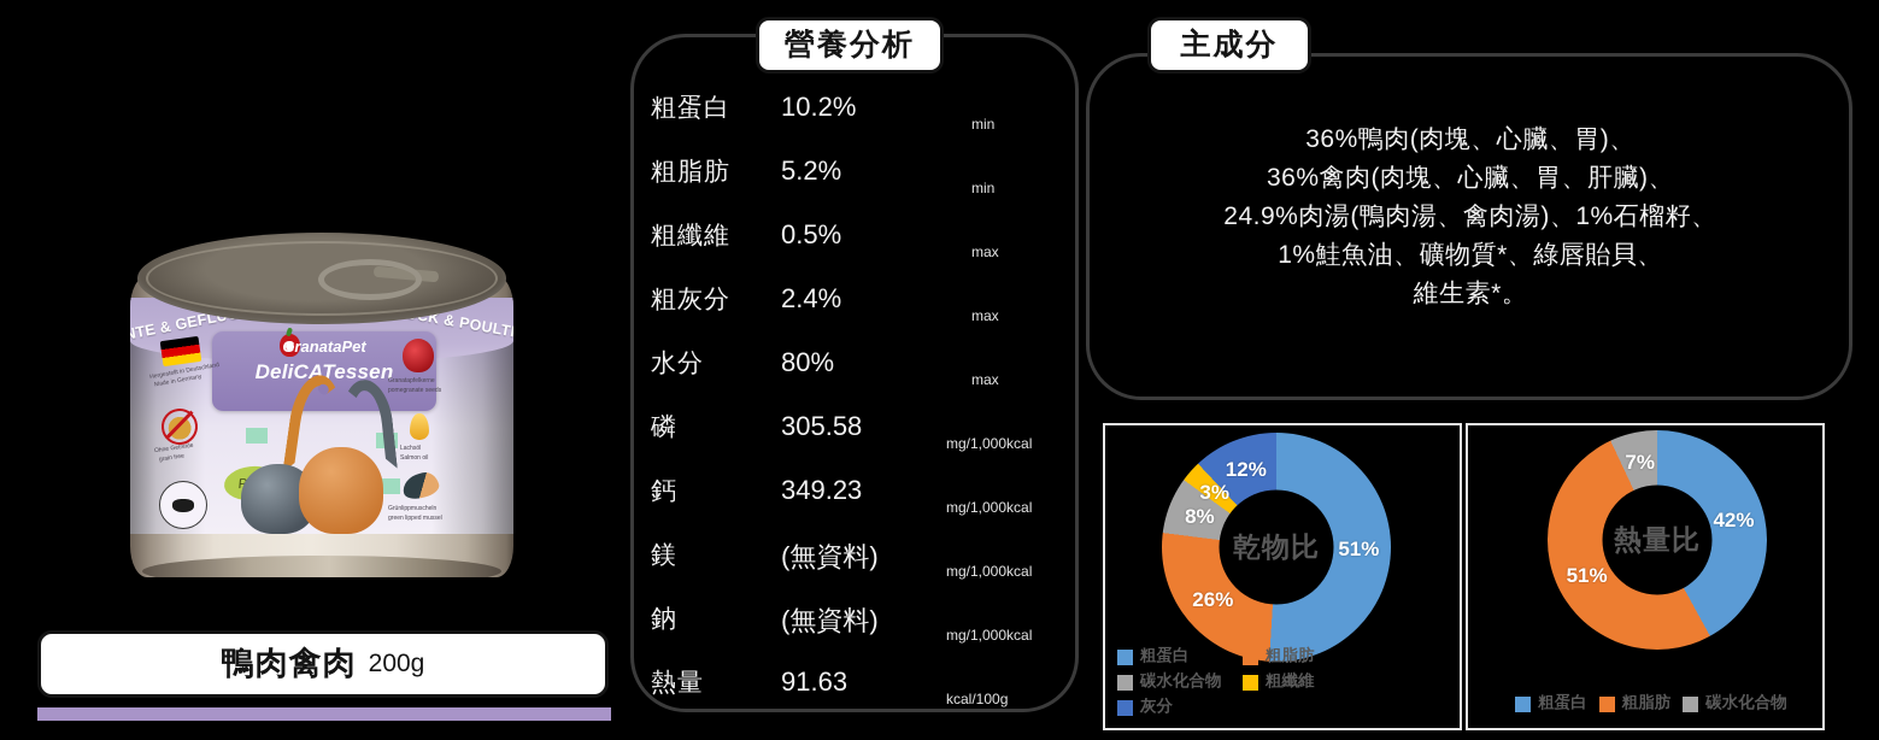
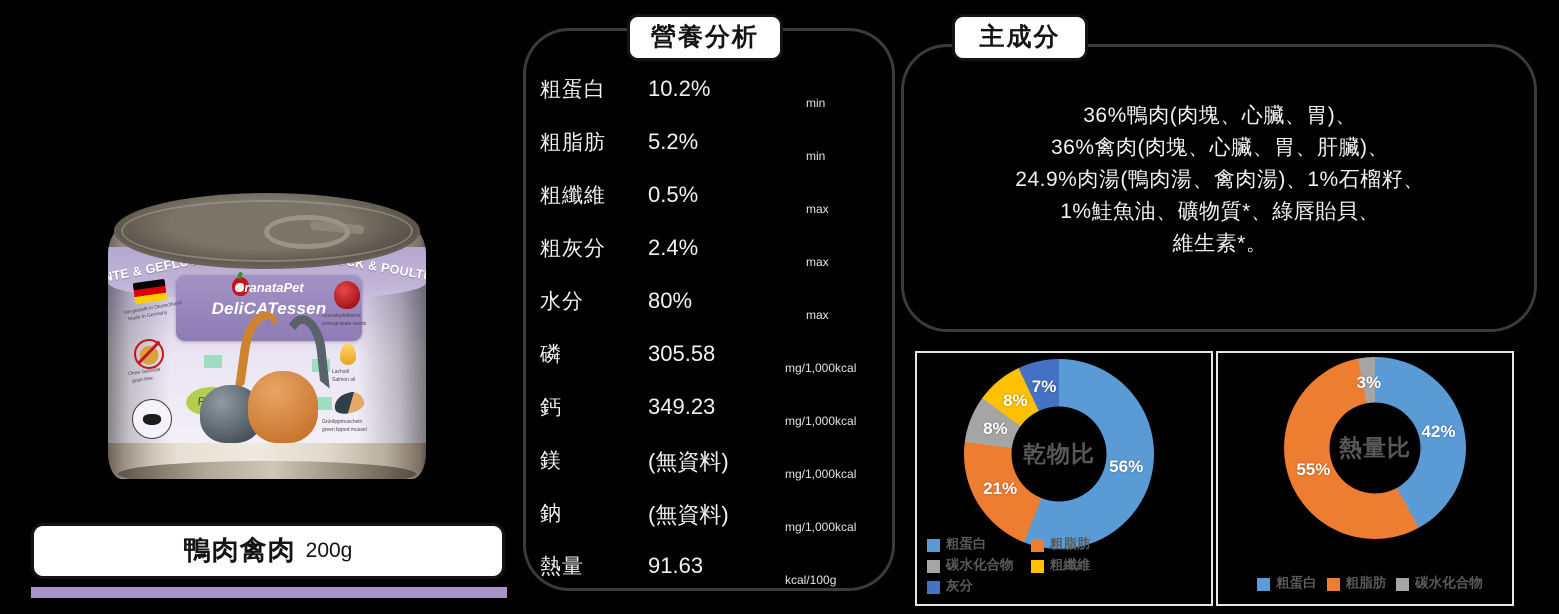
乾物比/粗蛋白: 51% -> 56%
乾物比/粗脂肪: 26% -> 21%
乾物比/粗纖維: 3% -> 8%
乾物比/灰分: 12% -> 7%
熱量比/粗脂肪: 51% -> 55%
熱量比/碳水化合物: 7% -> 3%
